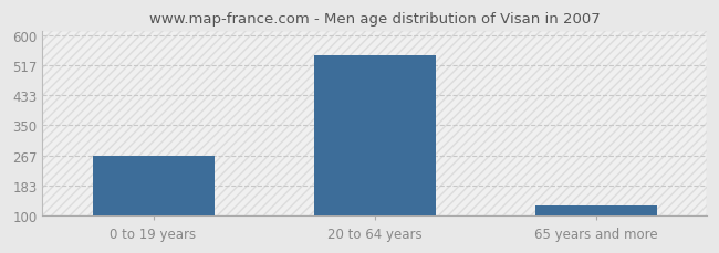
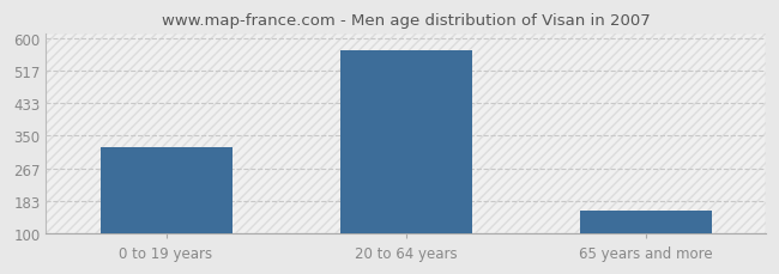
0 to 19 years: 267 -> 320
20 to 64 years: 543 -> 570
65 years and more: 128 -> 160
